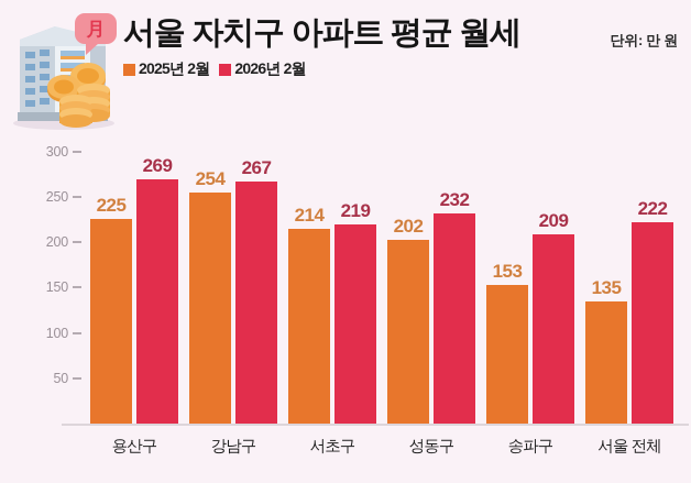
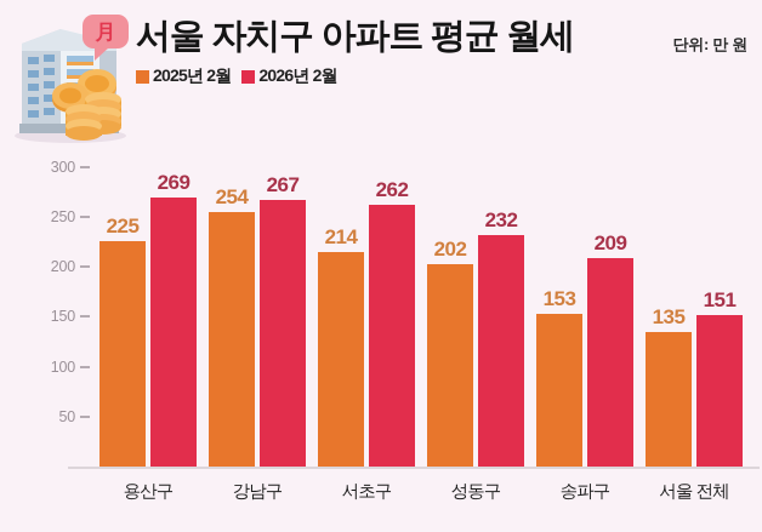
2026년 2월/서초구: 219 -> 262
2026년 2월/서울 전체: 222 -> 151
